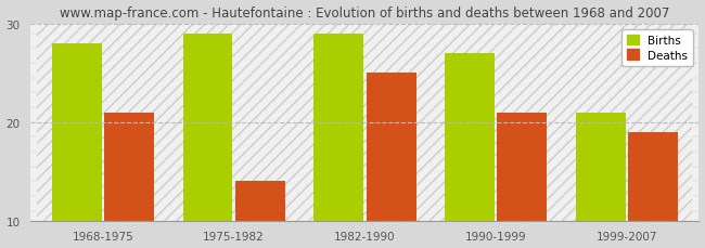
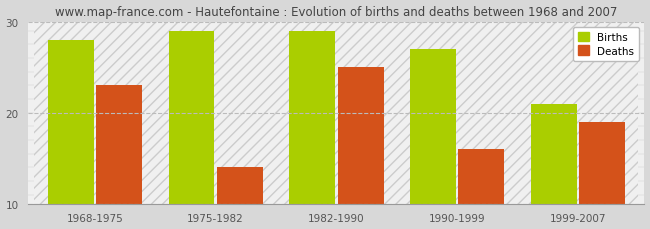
Deaths/1968-1975: 21 -> 23
Deaths/1990-1999: 21 -> 16
